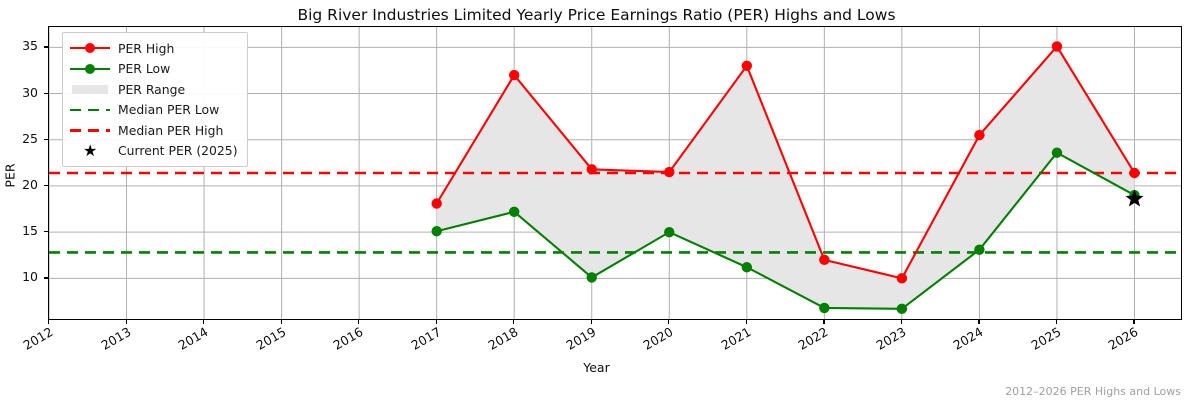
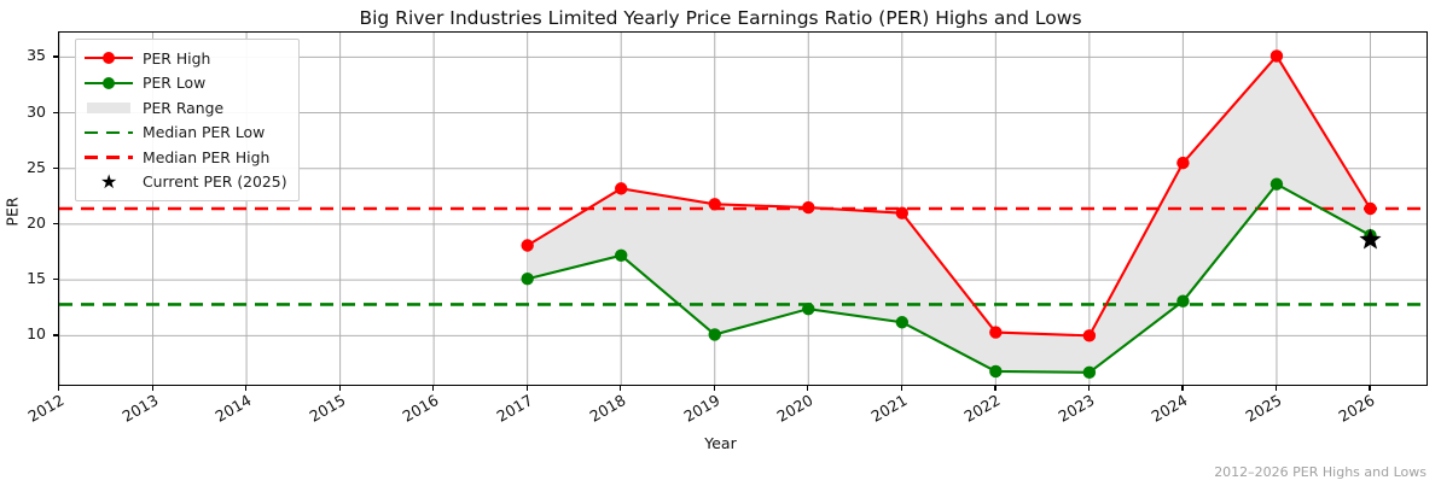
PER High/2018: 32 -> 23
PER Low/2020: 15 -> 12
PER High/2021: 33 -> 21
PER High/2022: 12 -> 10
